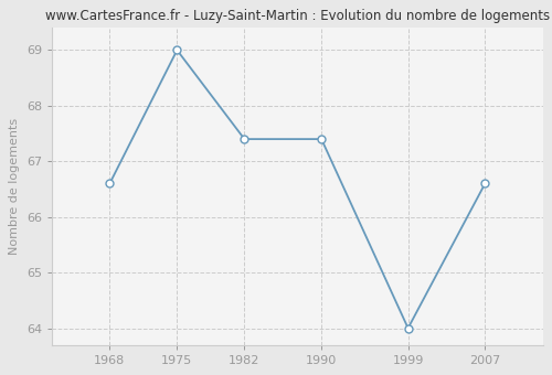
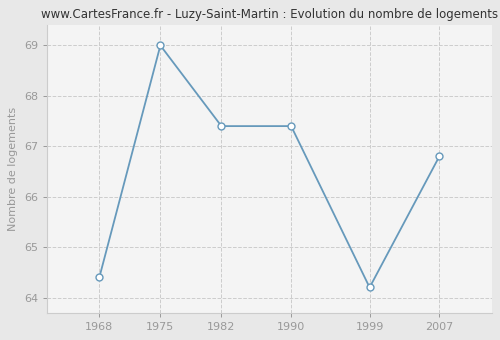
1968: 66.6 -> 64.4
1999: 64.0 -> 64.2
2007: 66.6 -> 66.8
